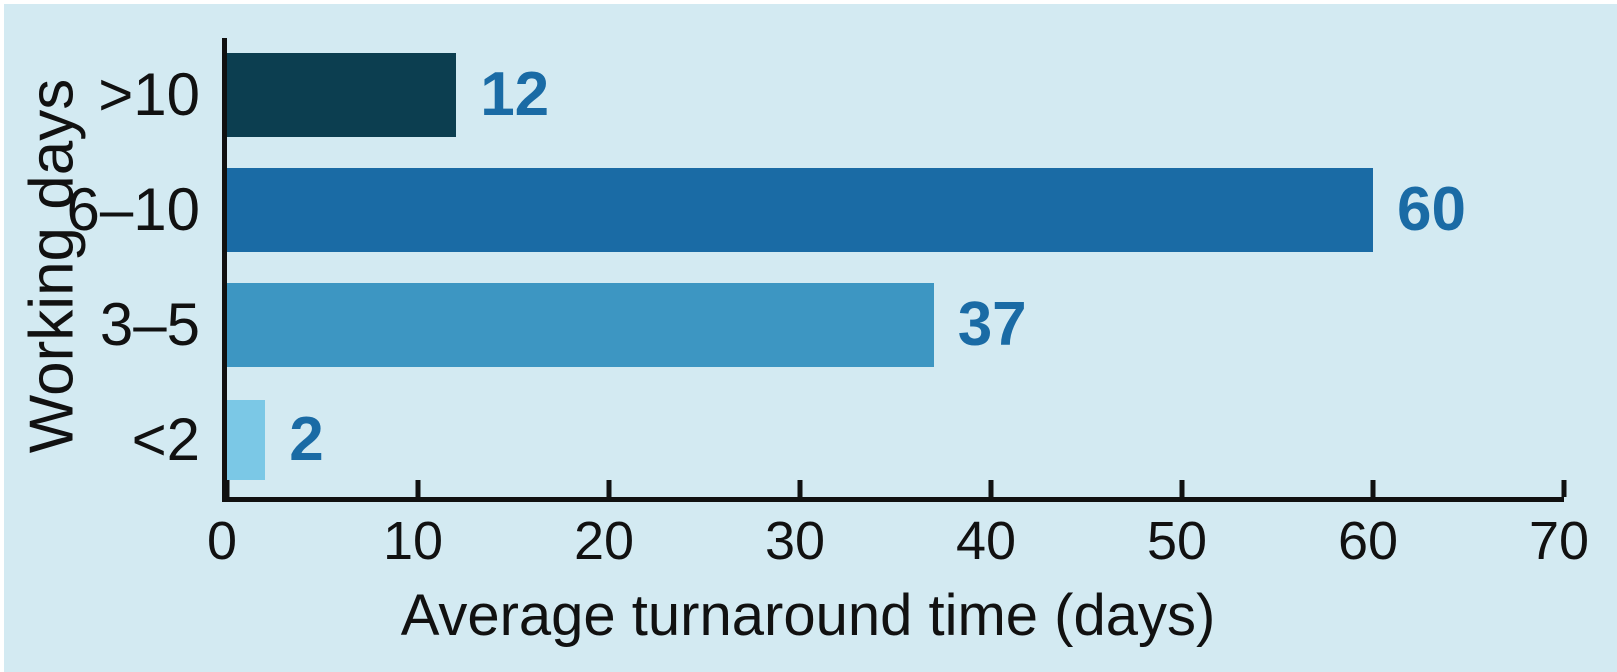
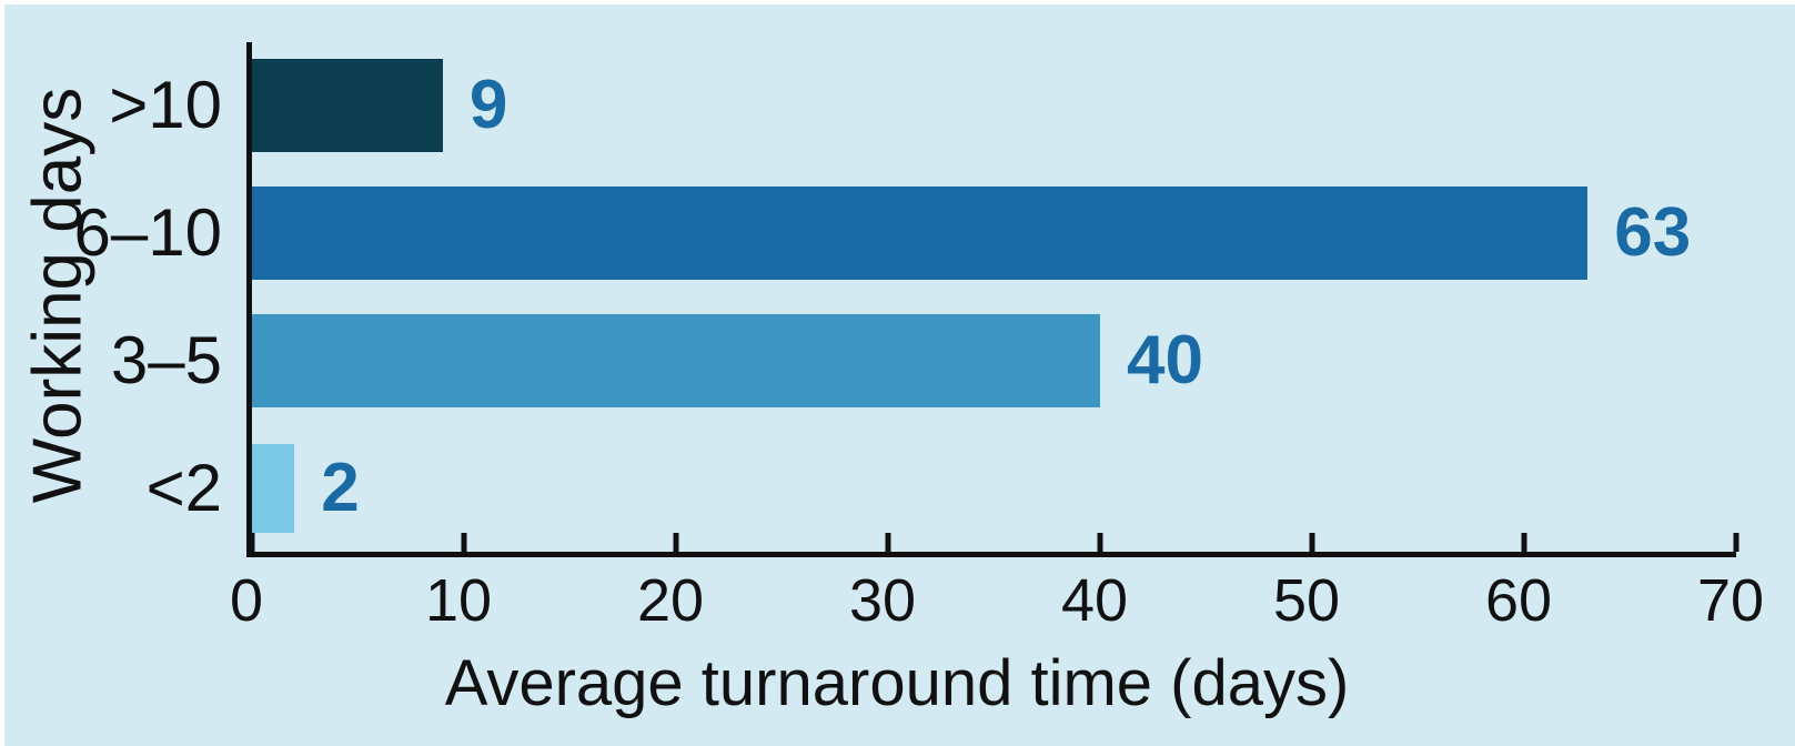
>10: 12 -> 9
6–10: 60 -> 63
3–5: 37 -> 40
